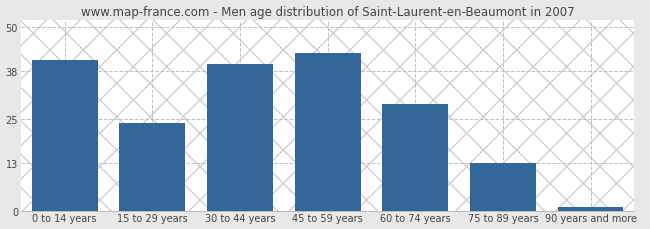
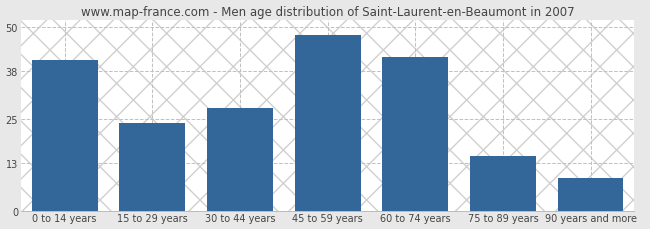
30 to 44 years: 40 -> 28
45 to 59 years: 43 -> 48
60 to 74 years: 29 -> 42
75 to 89 years: 13 -> 15
90 years and more: 1 -> 9
